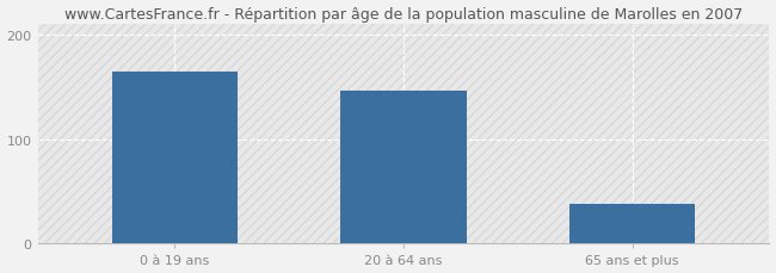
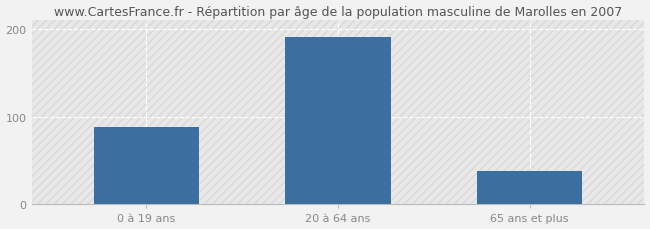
0 à 19 ans: 164 -> 88
20 à 64 ans: 146 -> 191
